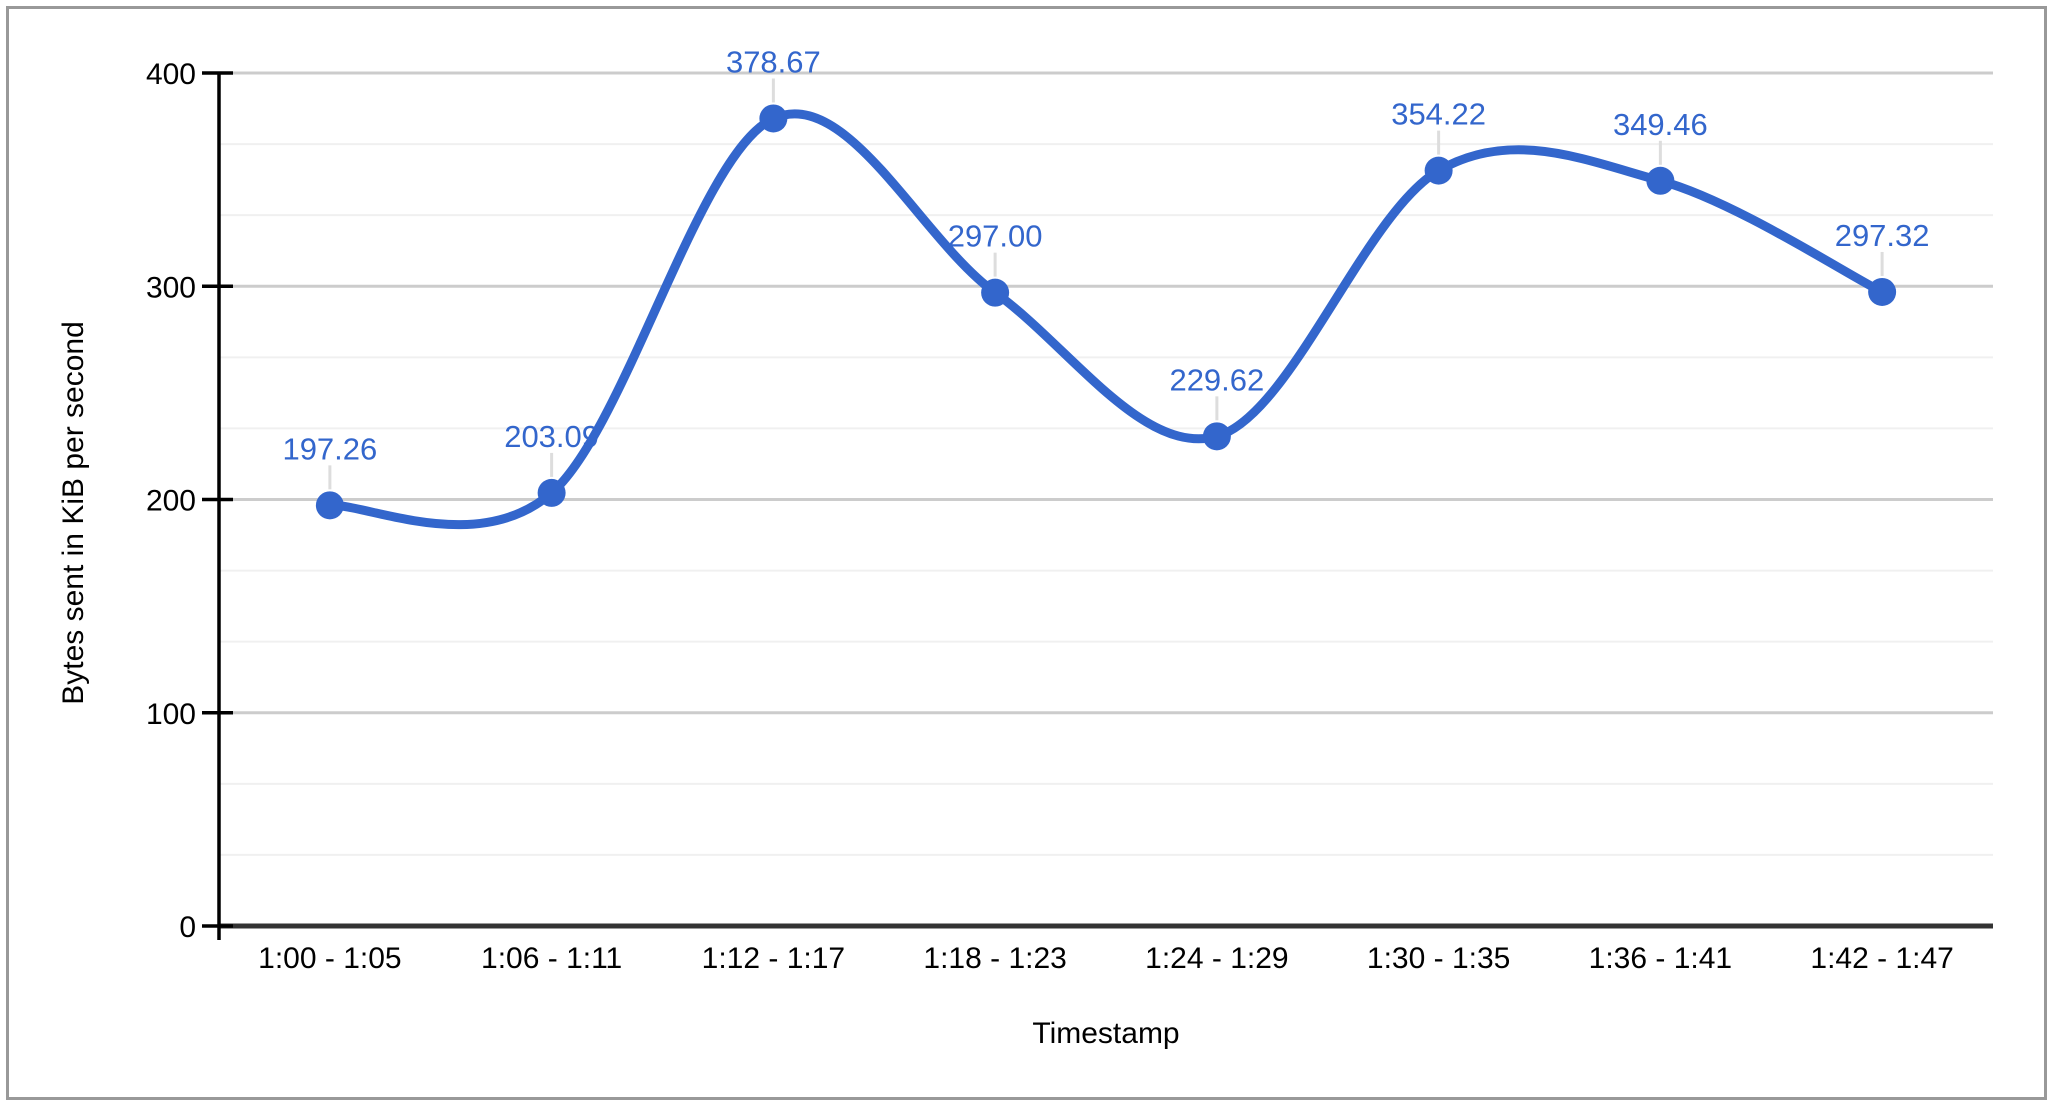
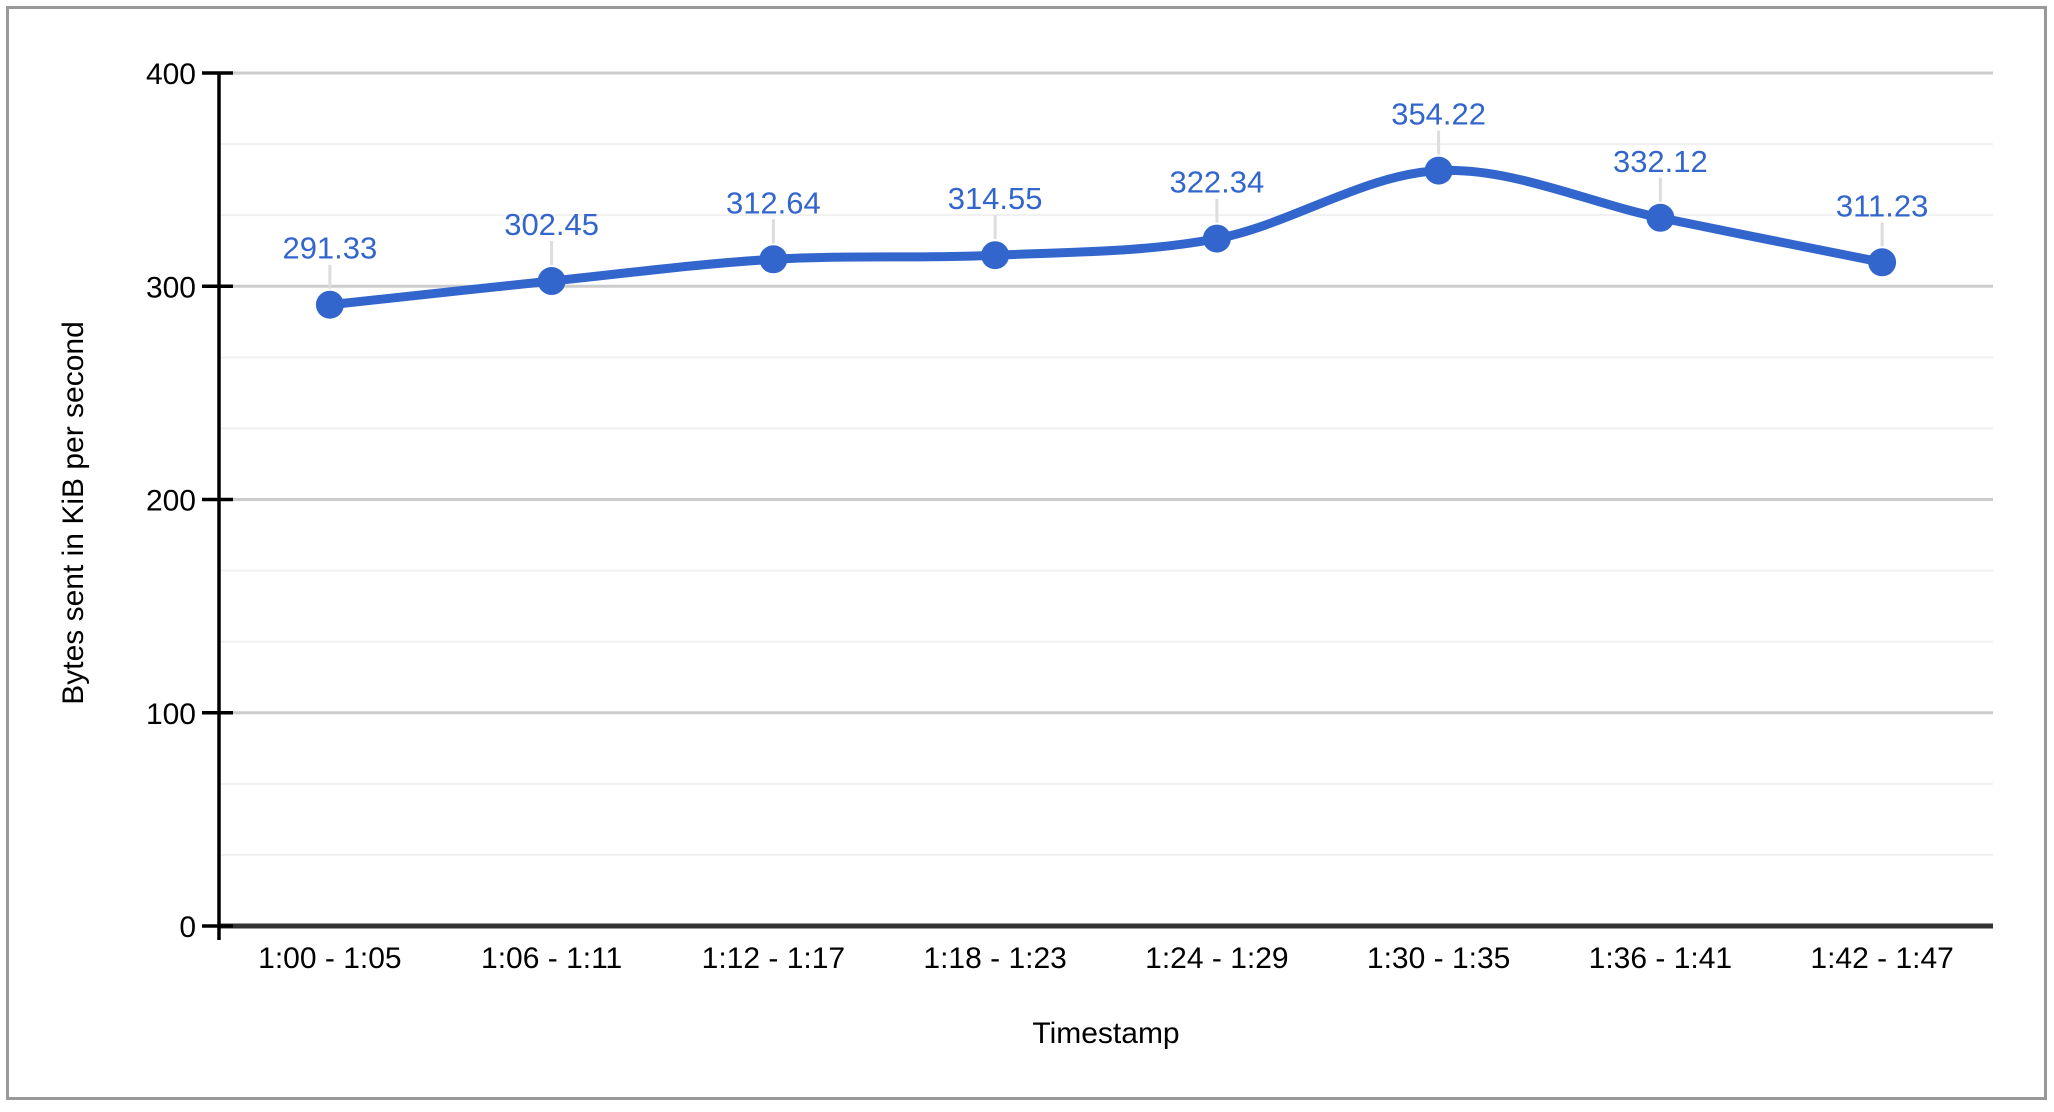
1:00 - 1:05: 197.26 -> 291.33
1:06 - 1:11: 203.09 -> 302.45
1:12 - 1:17: 378.67 -> 312.64
1:18 - 1:23: 297.00 -> 314.55
1:24 - 1:29: 229.62 -> 322.34
1:36 - 1:41: 349.46 -> 332.12
1:42 - 1:47: 297.32 -> 311.23
